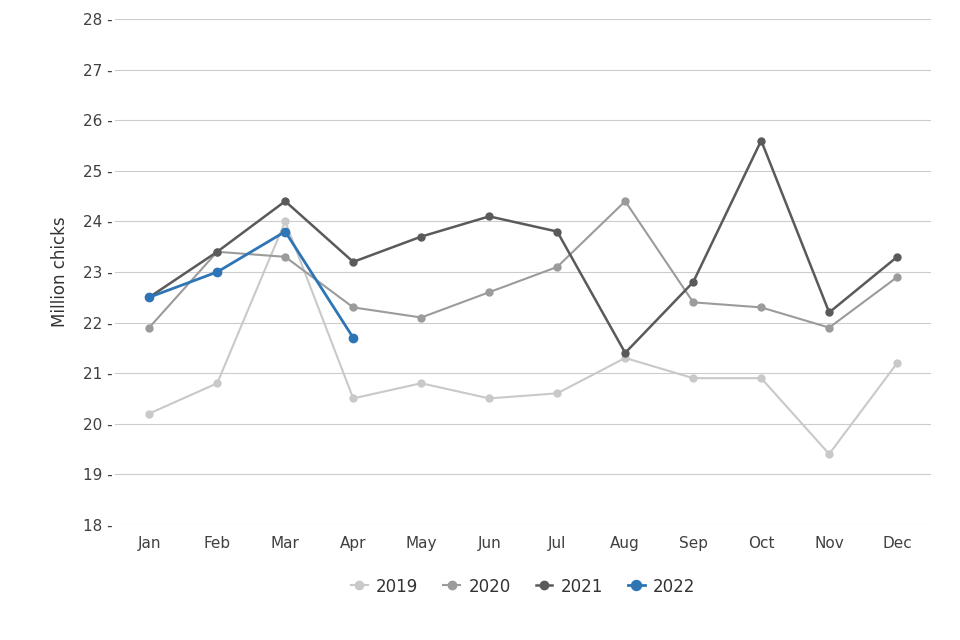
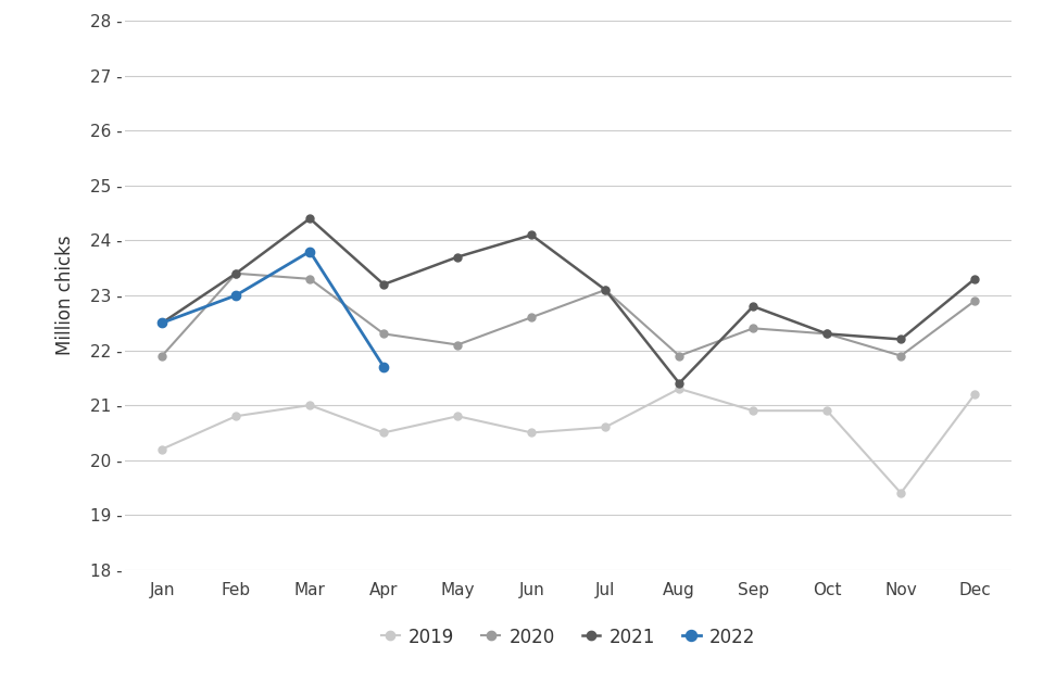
2019/Mar: 24.0 - -> 21.0 -
2021/Jul: 23.8 - -> 23.1 -
2020/Aug: 24.4 - -> 21.9 -
2021/Oct: 25.6 - -> 22.3 -
